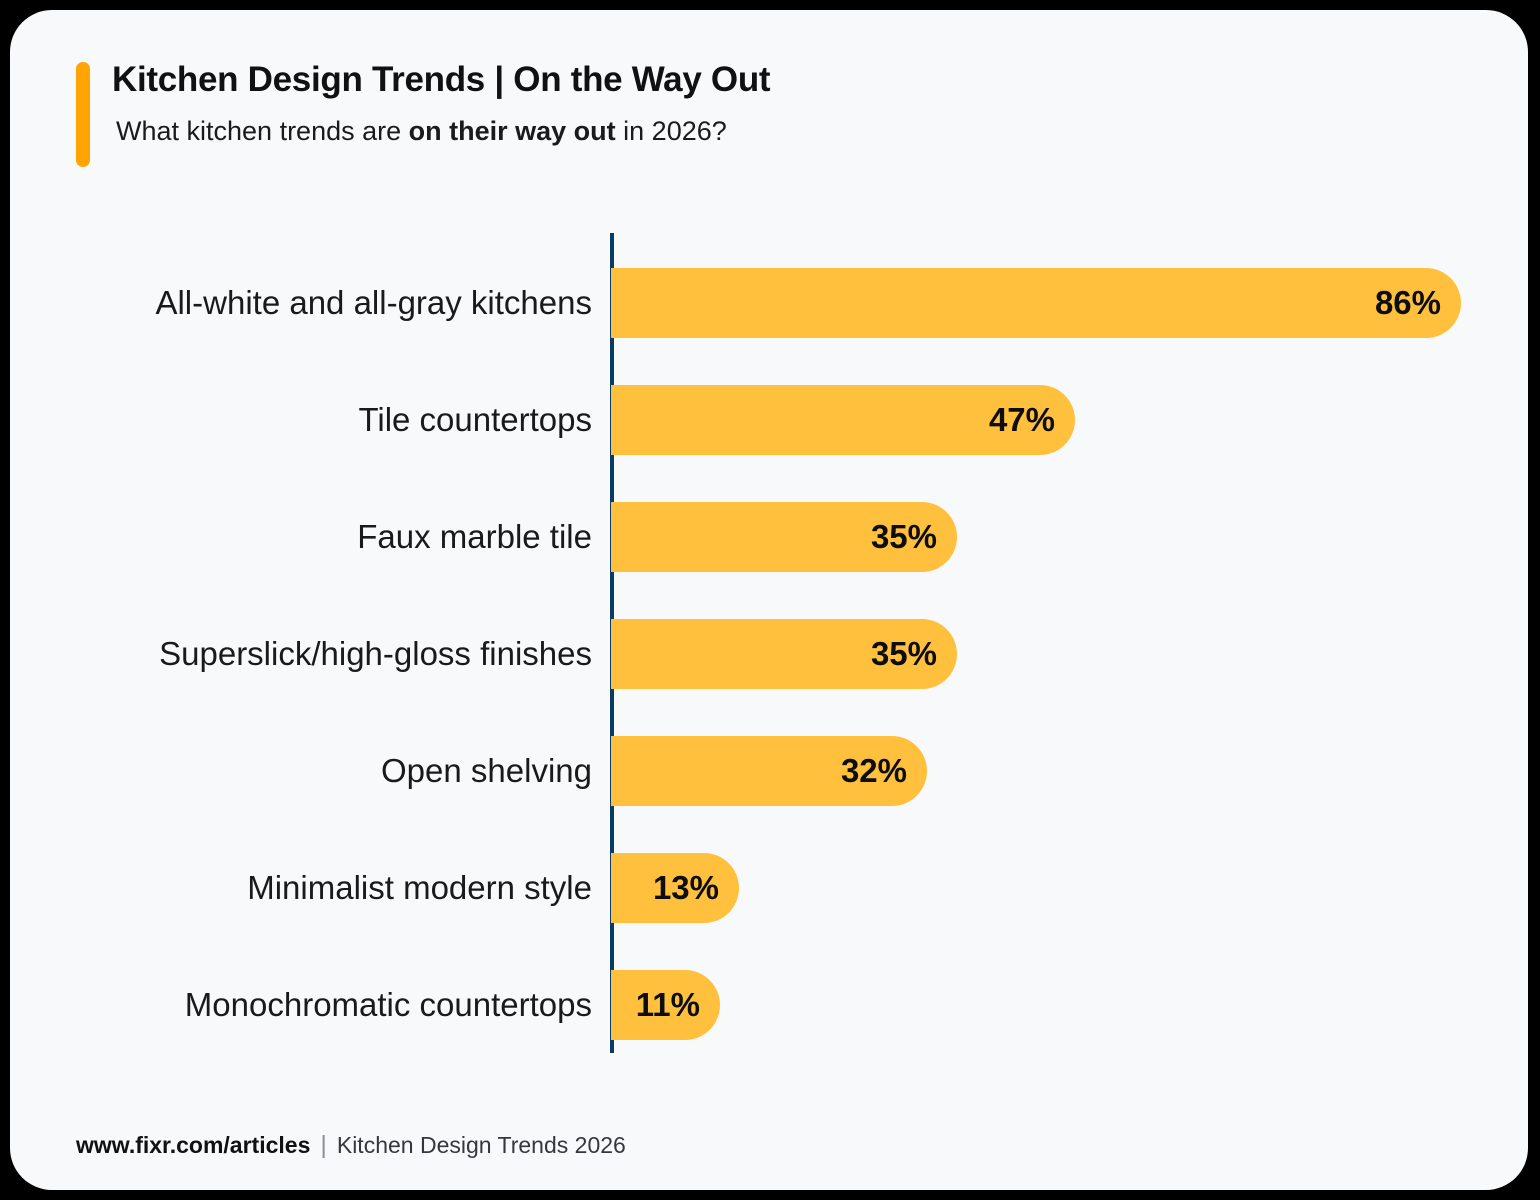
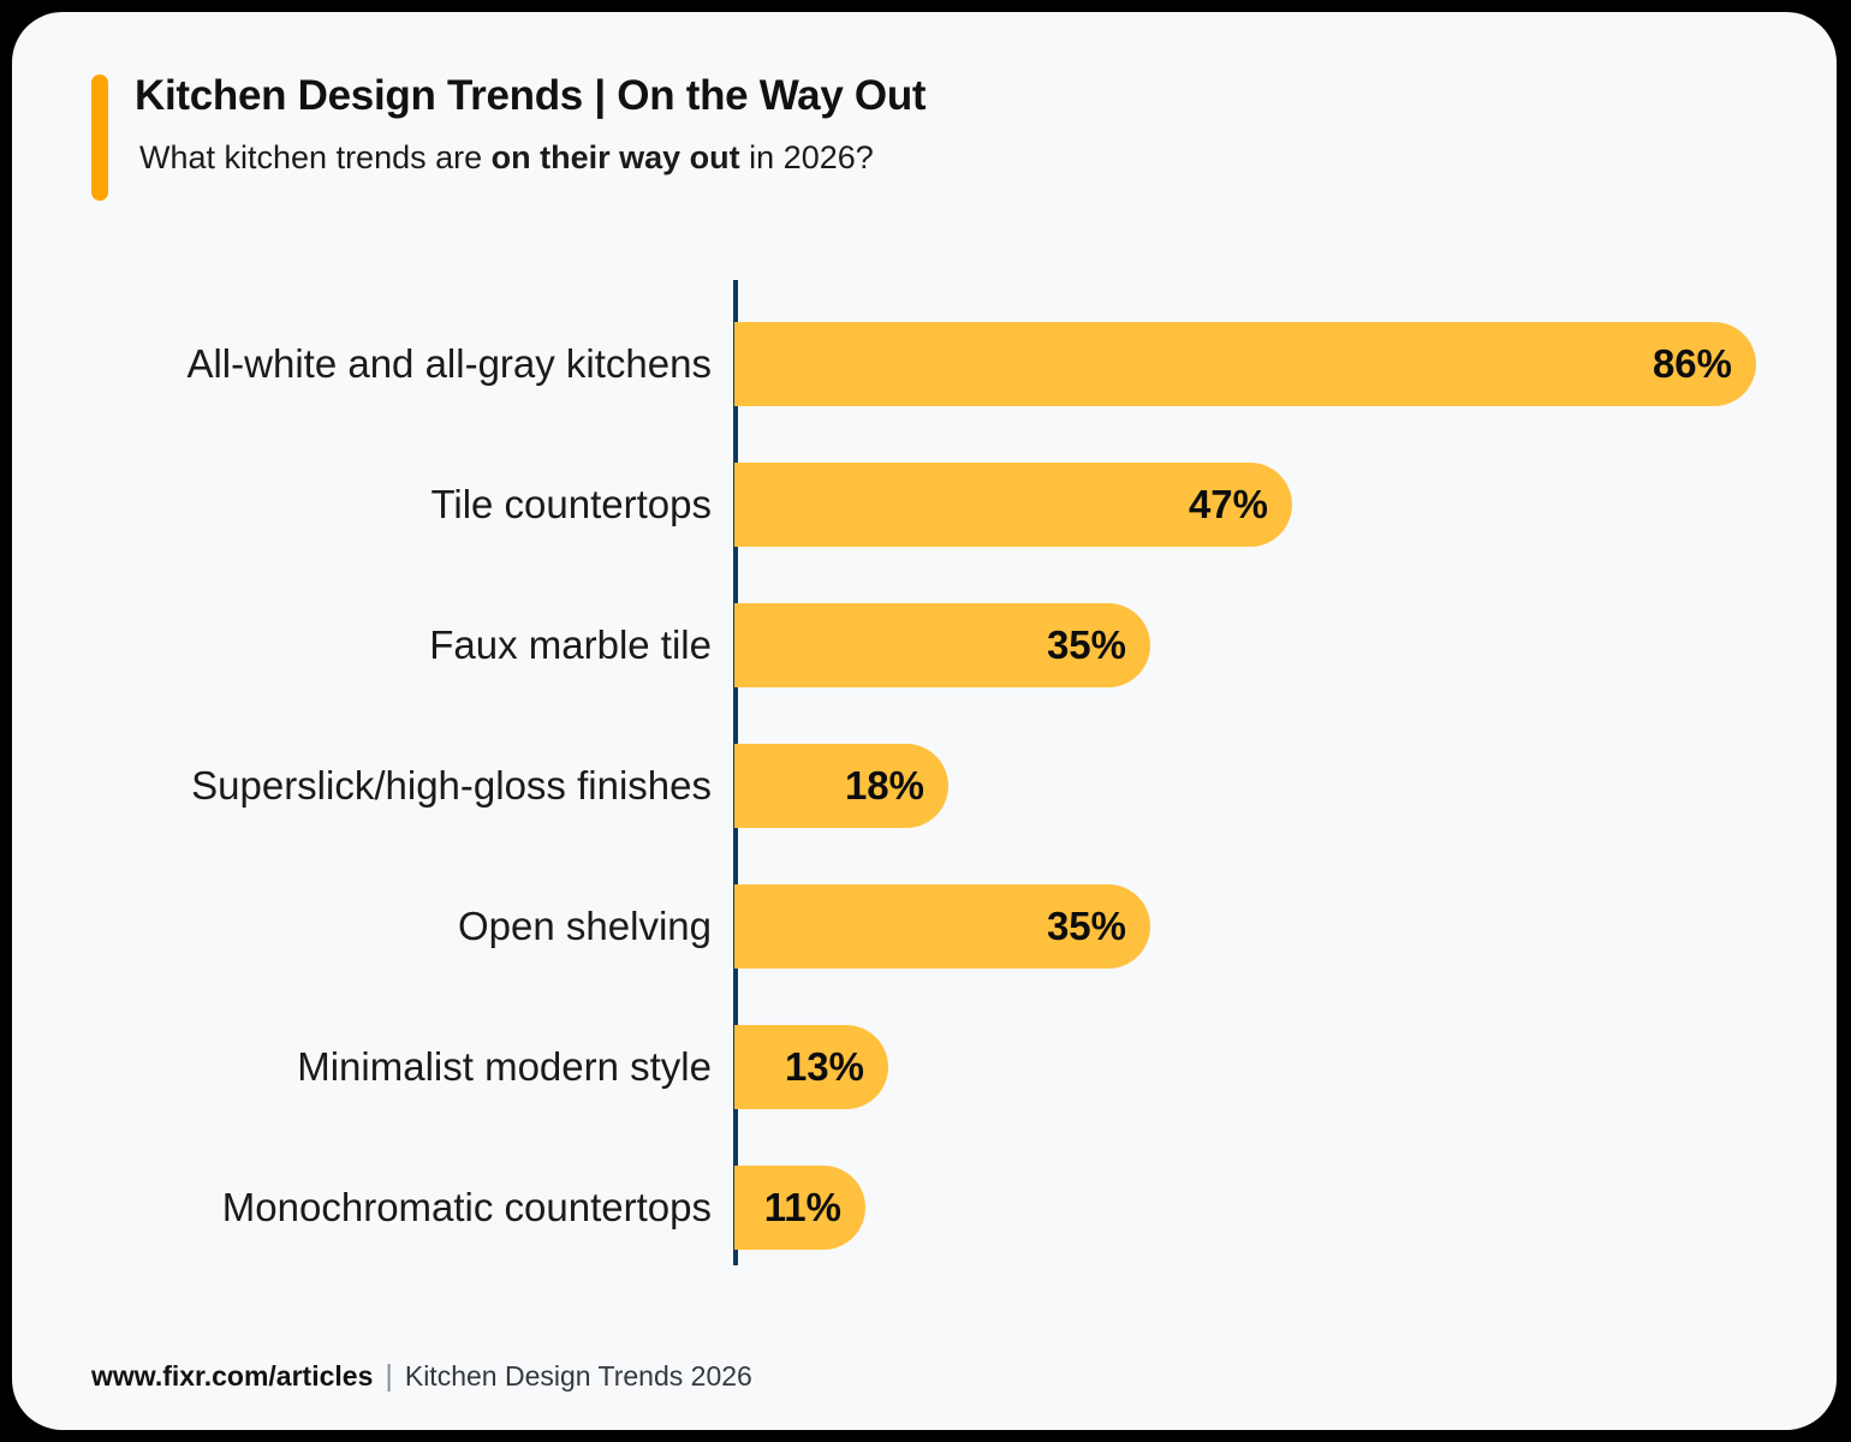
Superslick/high-gloss finishes: 35% -> 18%
Open shelving: 32% -> 35%
